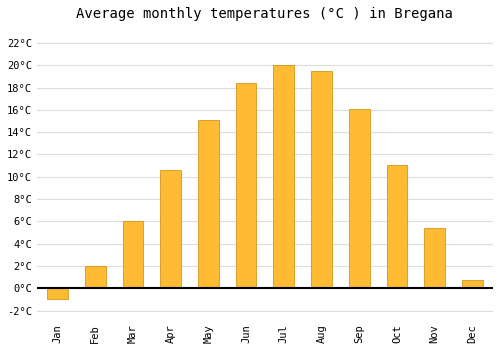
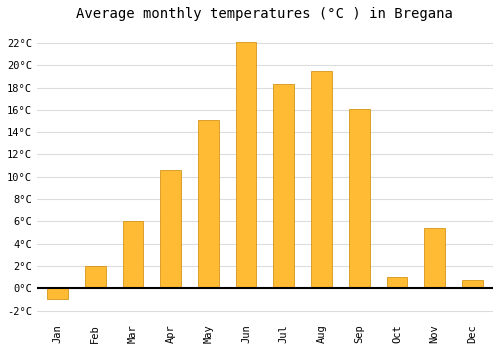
Jun: 18.4°C -> 22.1°C
Jul: 20.0°C -> 18.3°C
Oct: 11.1°C -> 1.0°C
